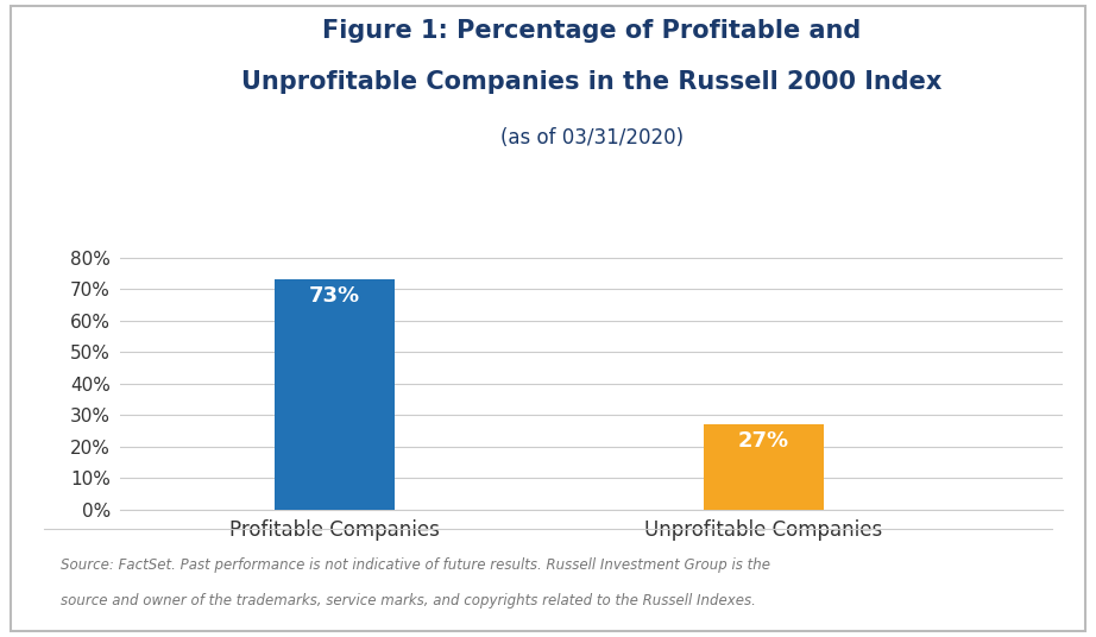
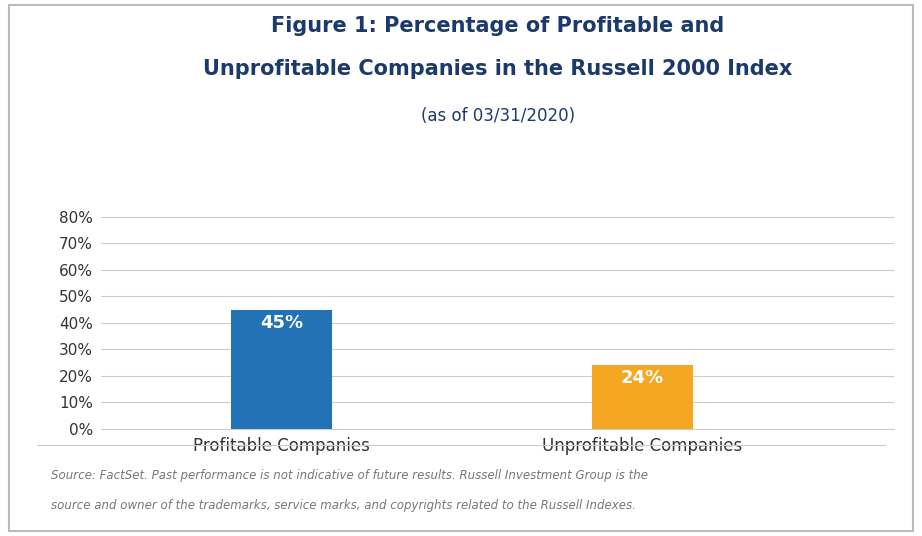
Profitable Companies: 73% -> 45%
Unprofitable Companies: 27% -> 24%
